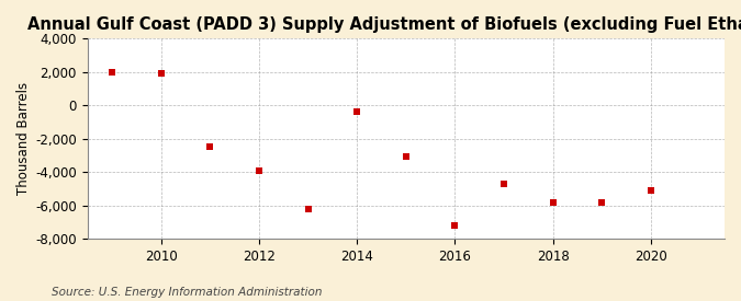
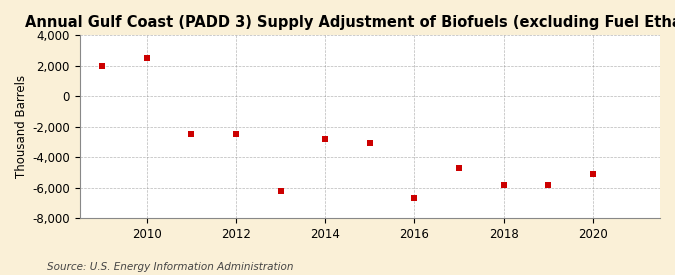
2010: 1,900 -> 2,500
2012: -3,900 -> -2,500
2014: -400 -> -2,800
2016: -7,200 -> -6,700
